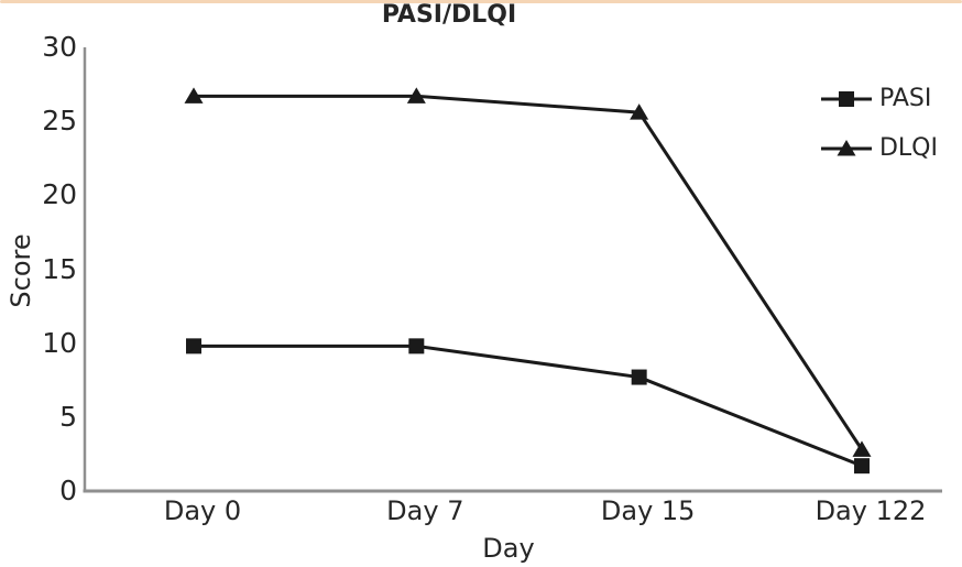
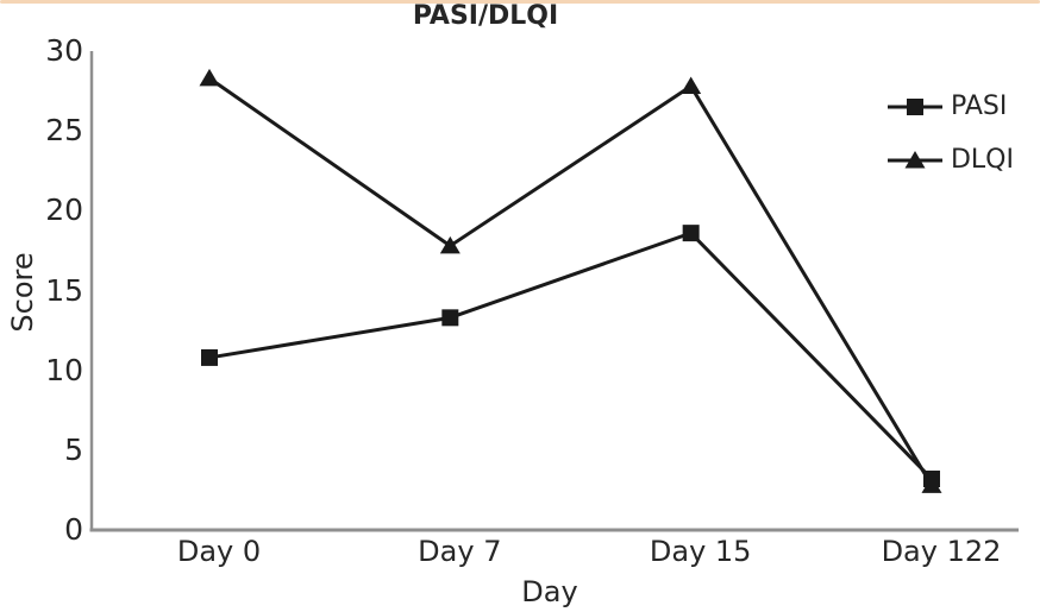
PASI/Day 0: 9.8 -> 10.8
DLQI/Day 0: 26.7 -> 28.3
PASI/Day 7: 9.8 -> 13.3
DLQI/Day 7: 26.7 -> 17.8
PASI/Day 15: 7.7 -> 18.6
DLQI/Day 15: 25.6 -> 27.8
PASI/Day 122: 1.7 -> 3.2
